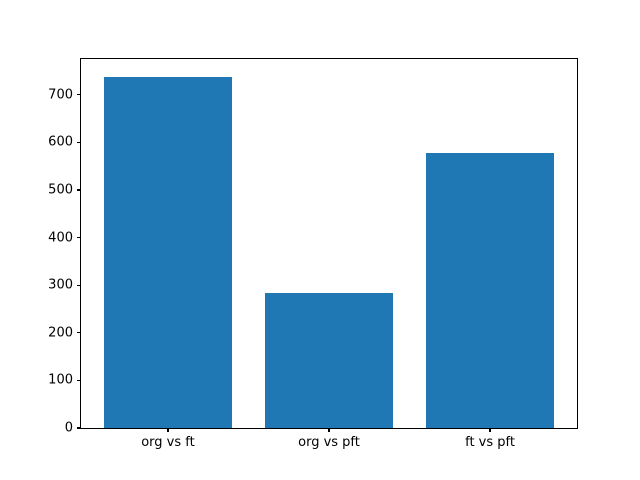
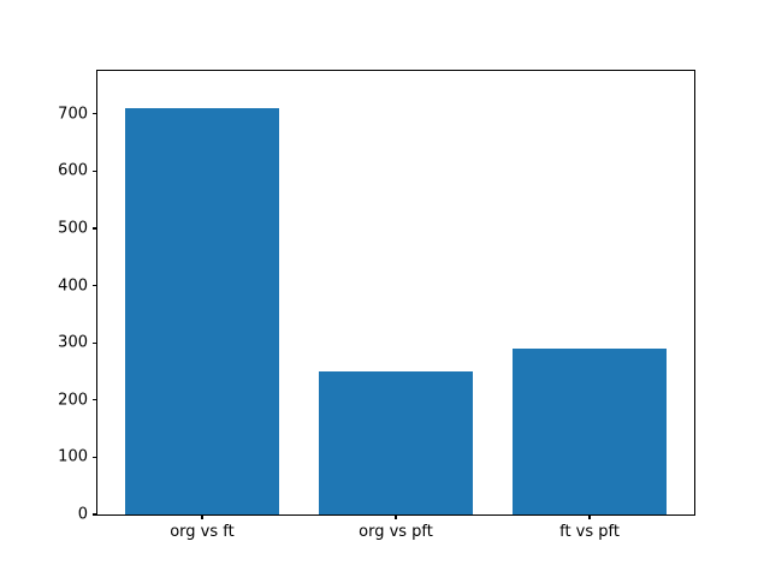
org vs ft: 740 -> 710
org vs pft: 280 -> 250
ft vs pft: 580 -> 290
